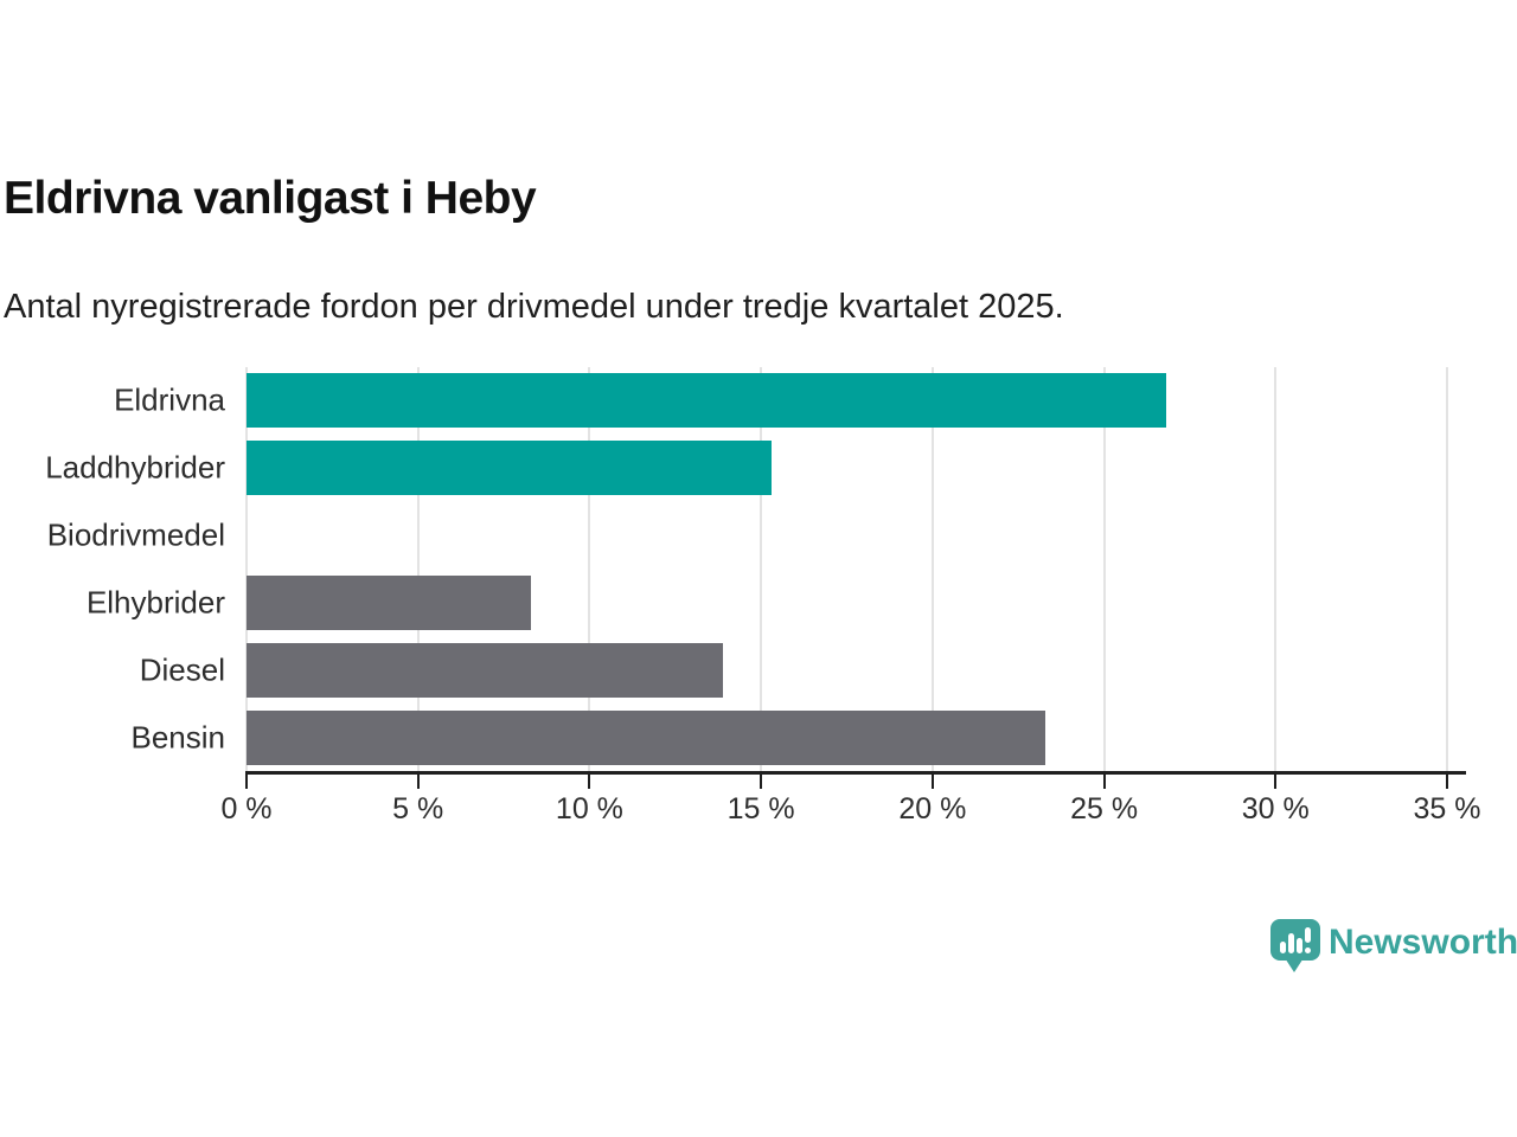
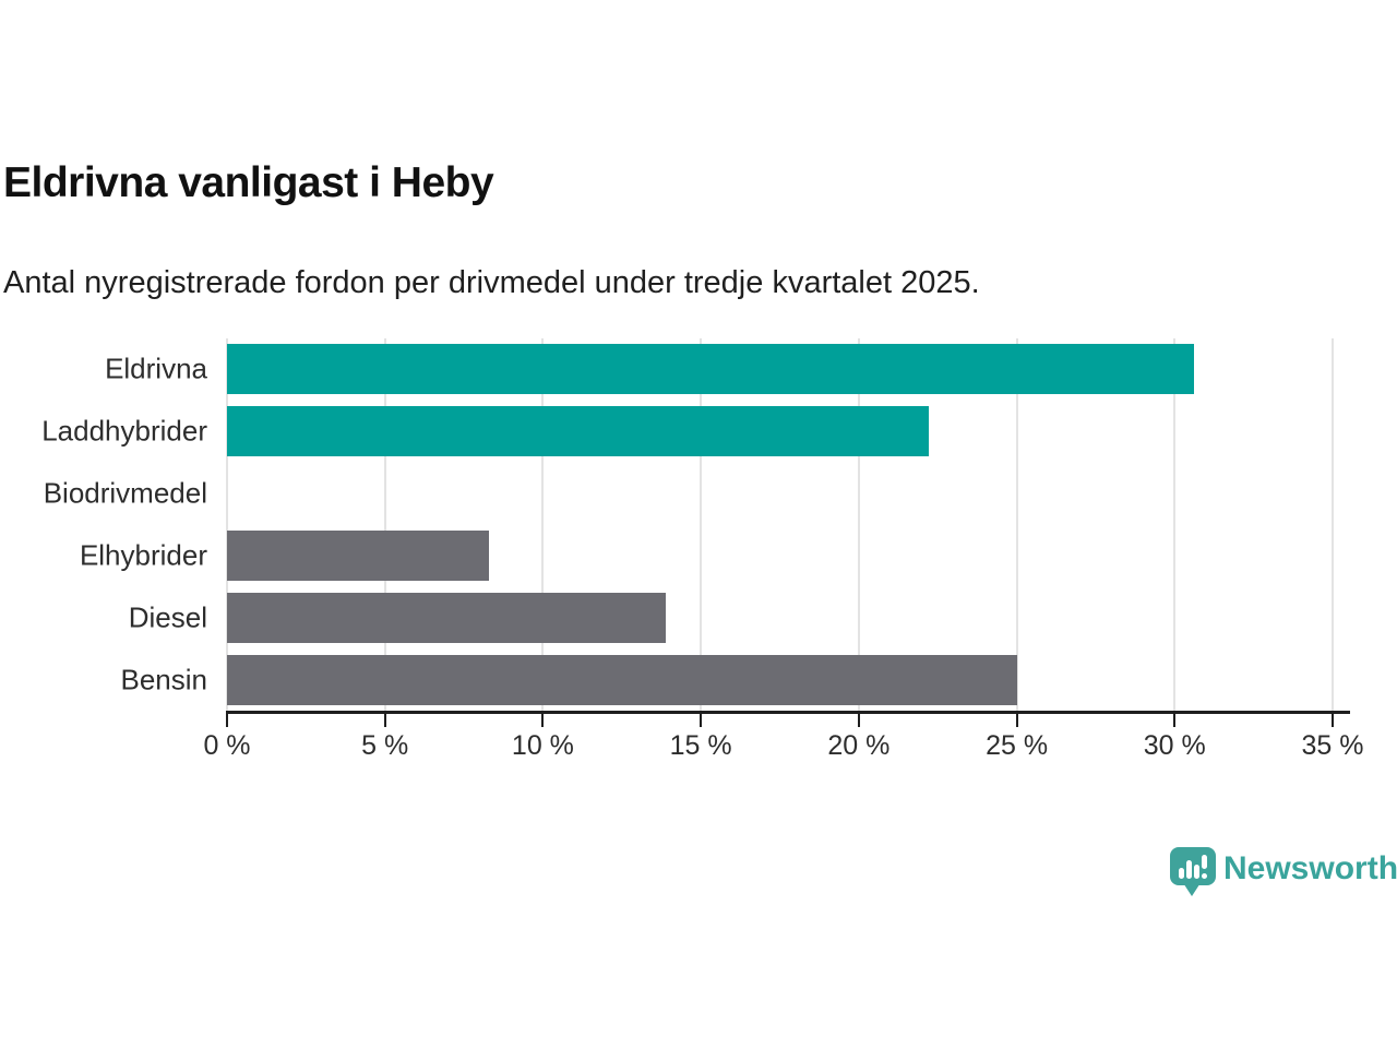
Eldrivna: 26.8% -> 30.6%
Laddhybrider: 15.3% -> 22.2%
Bensin: 23.3% -> 25.0%
